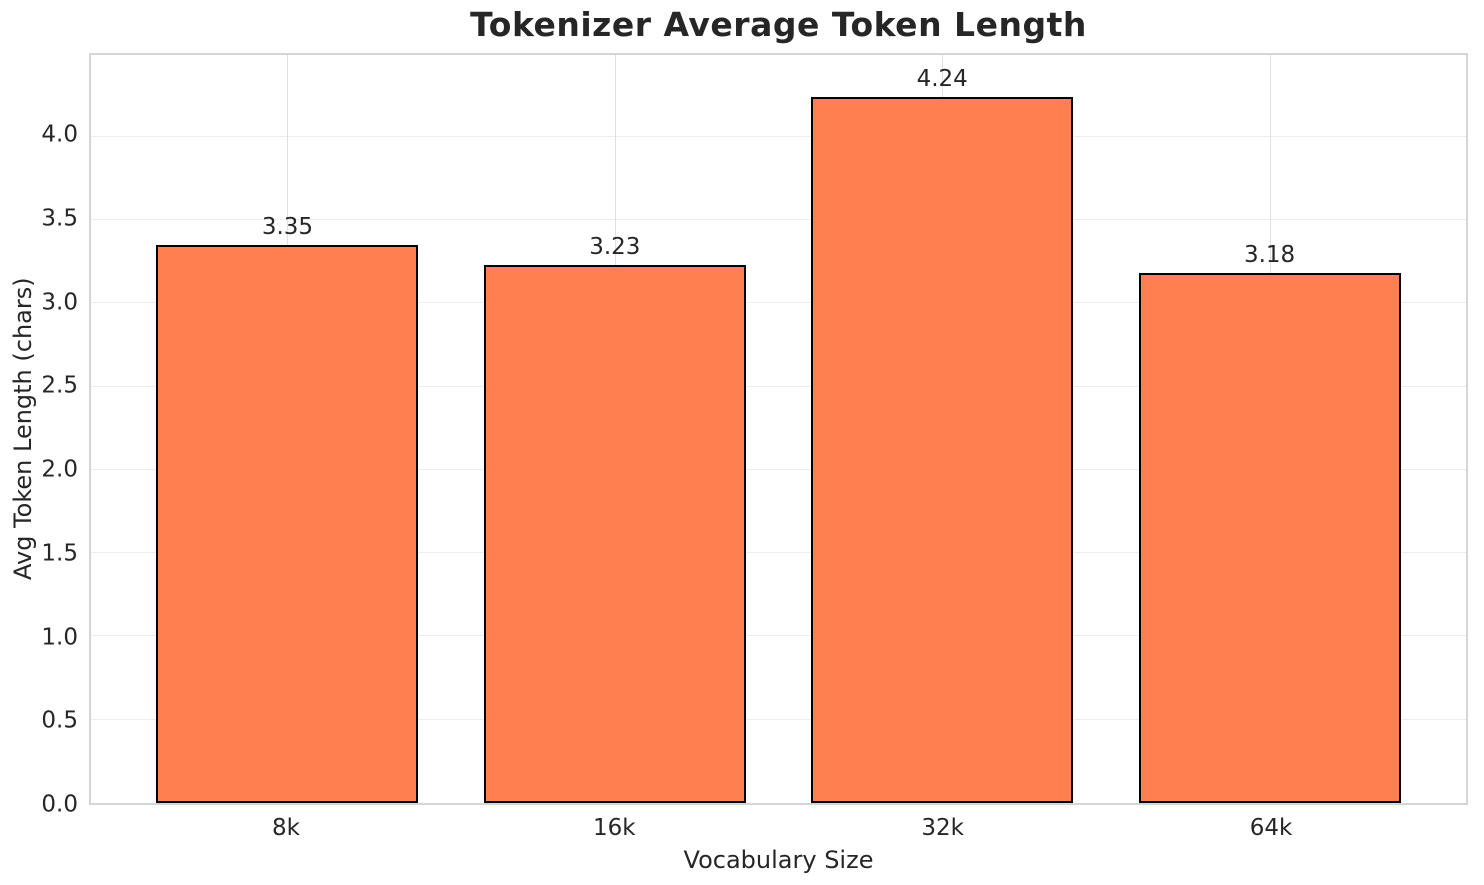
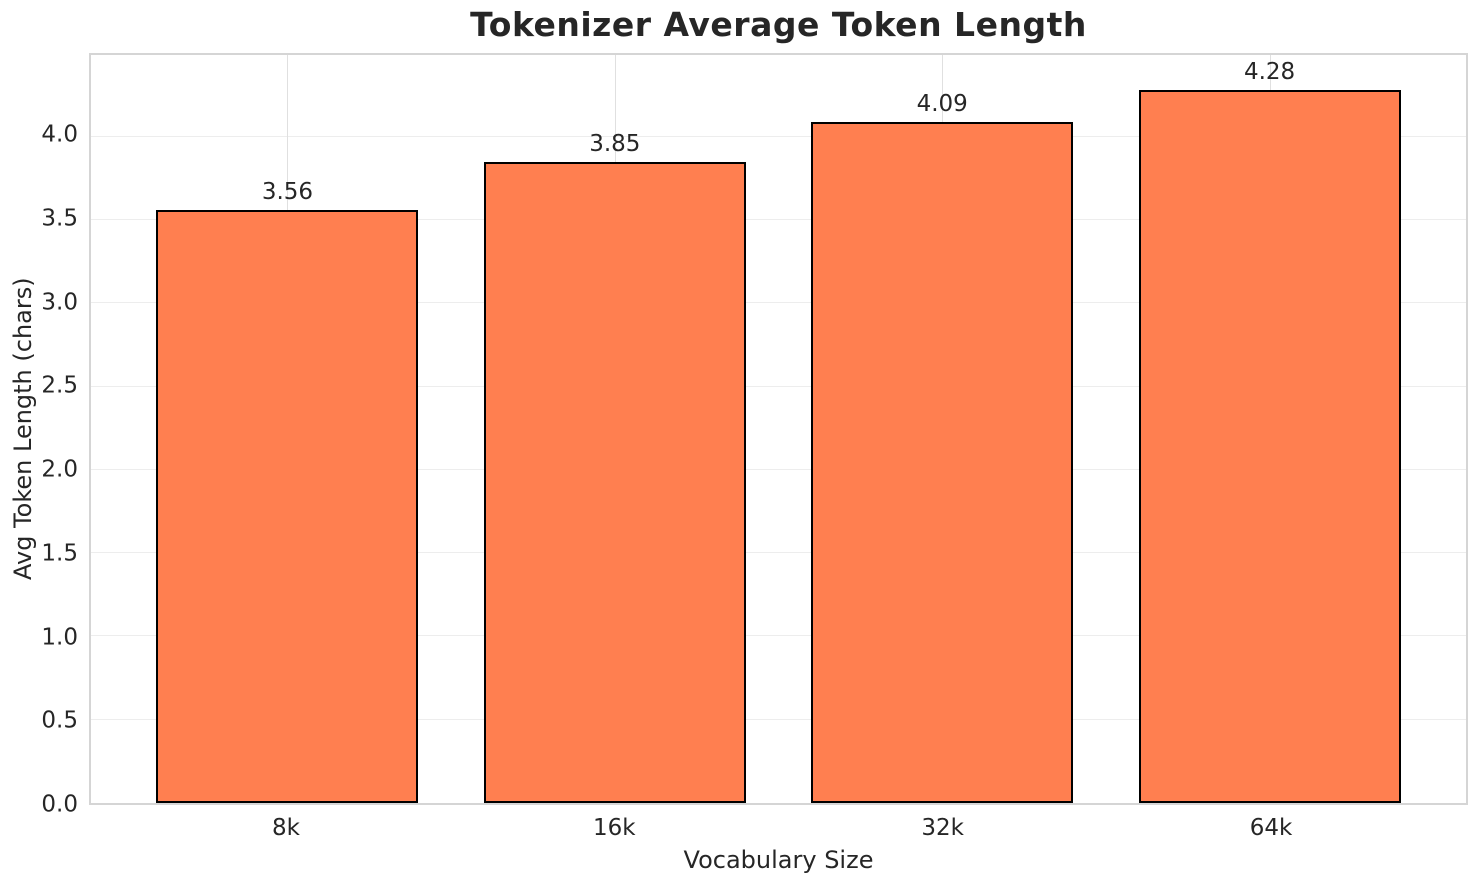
8k: 3.35 -> 3.56
16k: 3.23 -> 3.85
32k: 4.24 -> 4.09
64k: 3.18 -> 4.28
